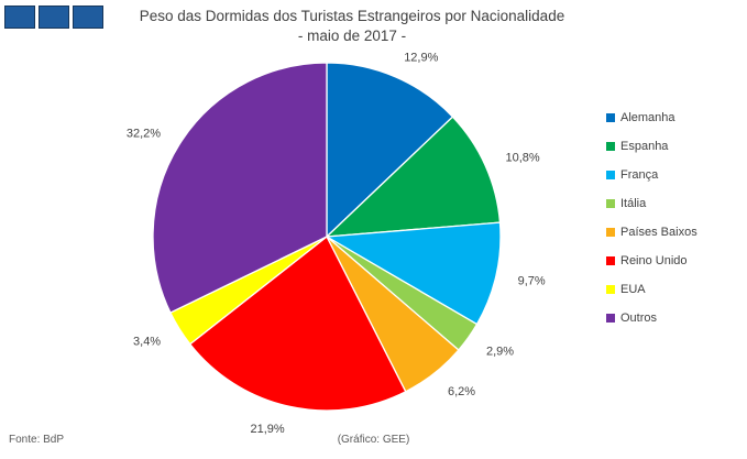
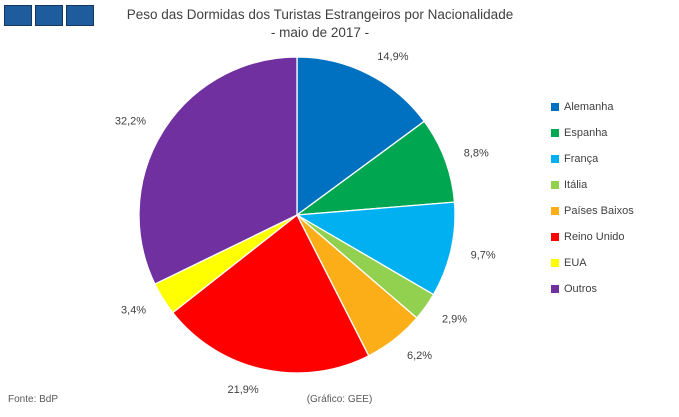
Alemanha: 12,9% -> 14,9%
Espanha: 10,8% -> 8,8%
